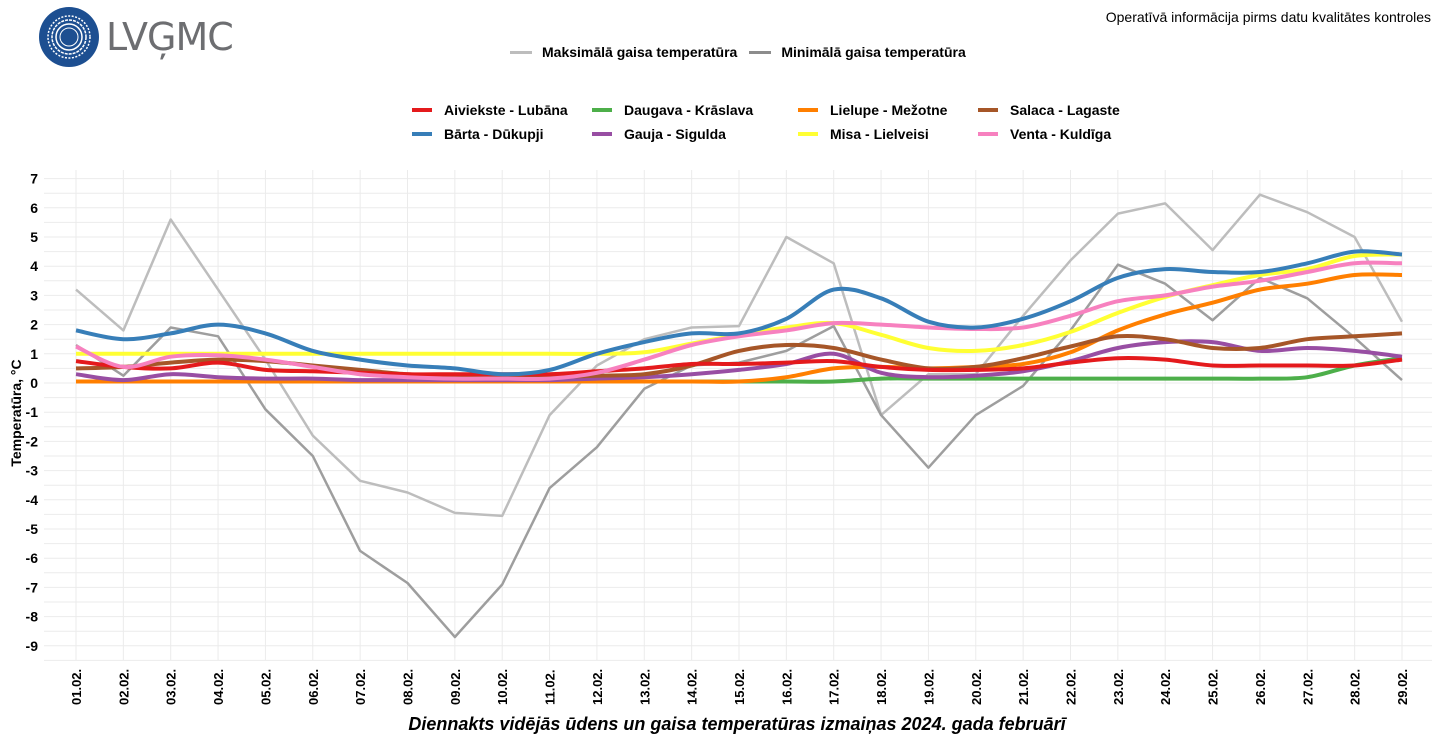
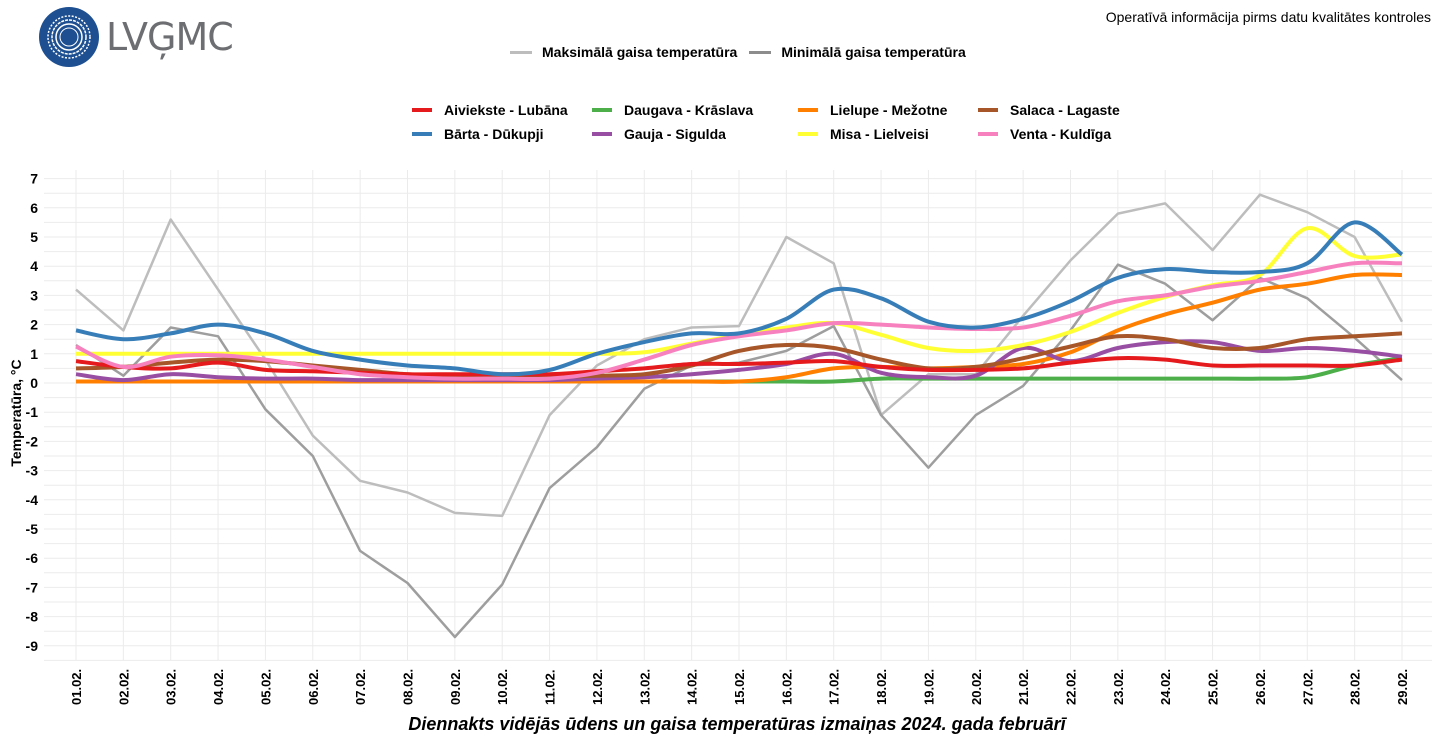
Gauja - Sigulda/21.02.: 0.4 -> 1.2
Misa - Lielveisi/27.02.: 3.9 -> 5.3
Bārta - Dūkupji/28.02.: 4.5 -> 5.5
